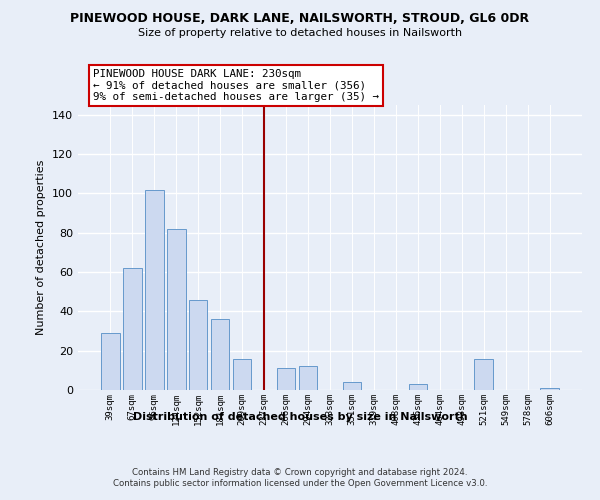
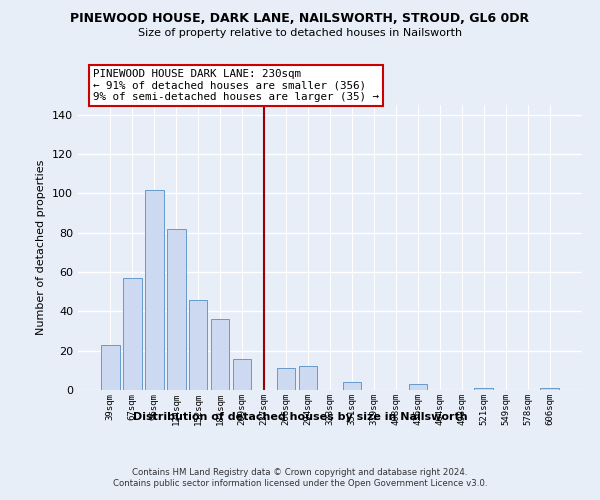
39sqm: 29 -> 23
67sqm: 62 -> 57
521sqm: 16 -> 1
